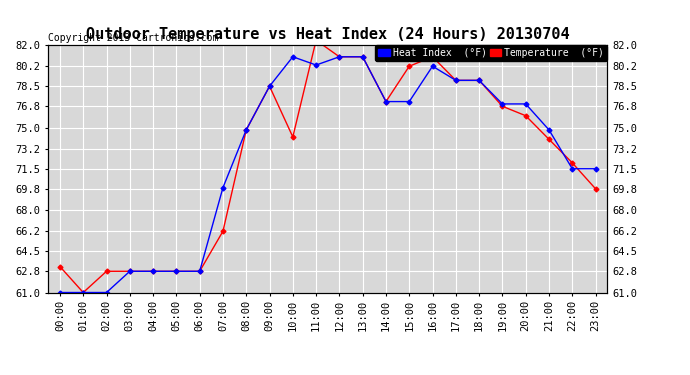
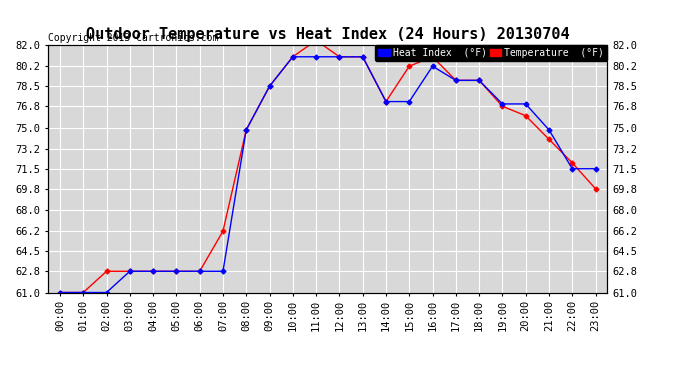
Temperature (°F)/00:00: 63.2 -> 61.0
Heat Index (°F)/07:00: 69.9 -> 62.8
Temperature (°F)/10:00: 74.2 -> 81.0
Heat Index (°F)/11:00: 80.3 -> 81.0
